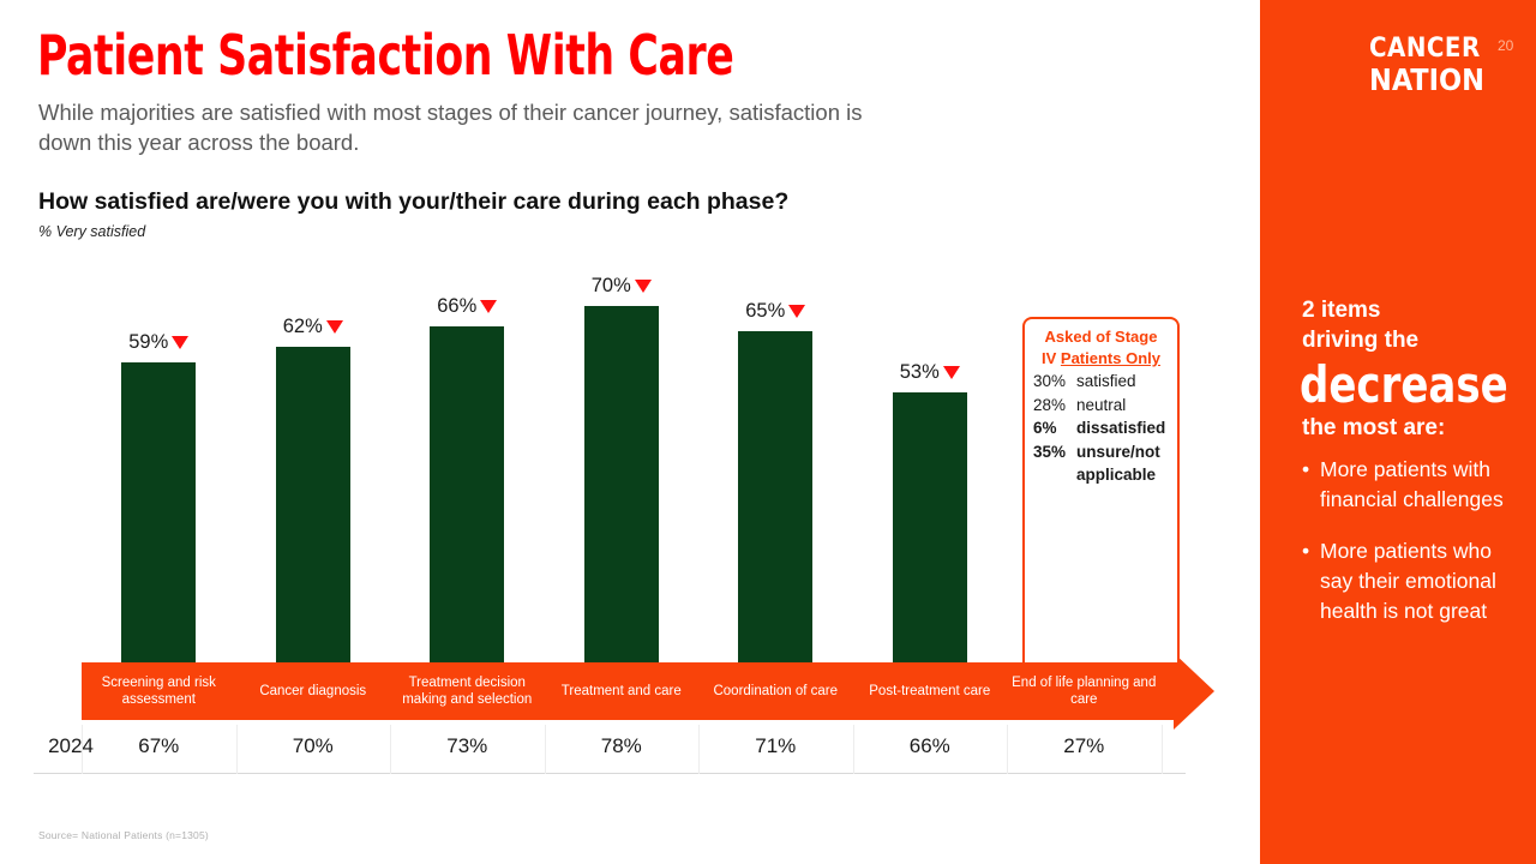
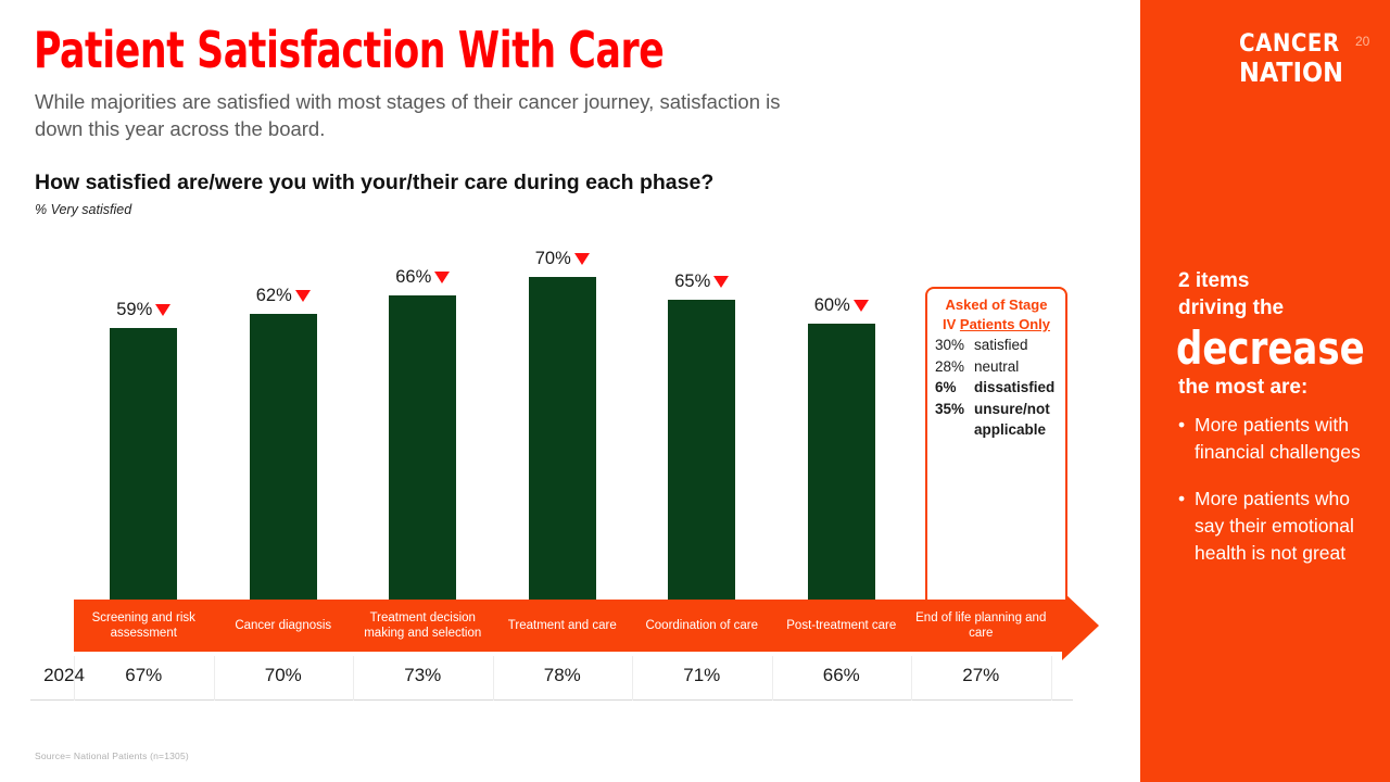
Post-treatment care: 53% -> 60%
